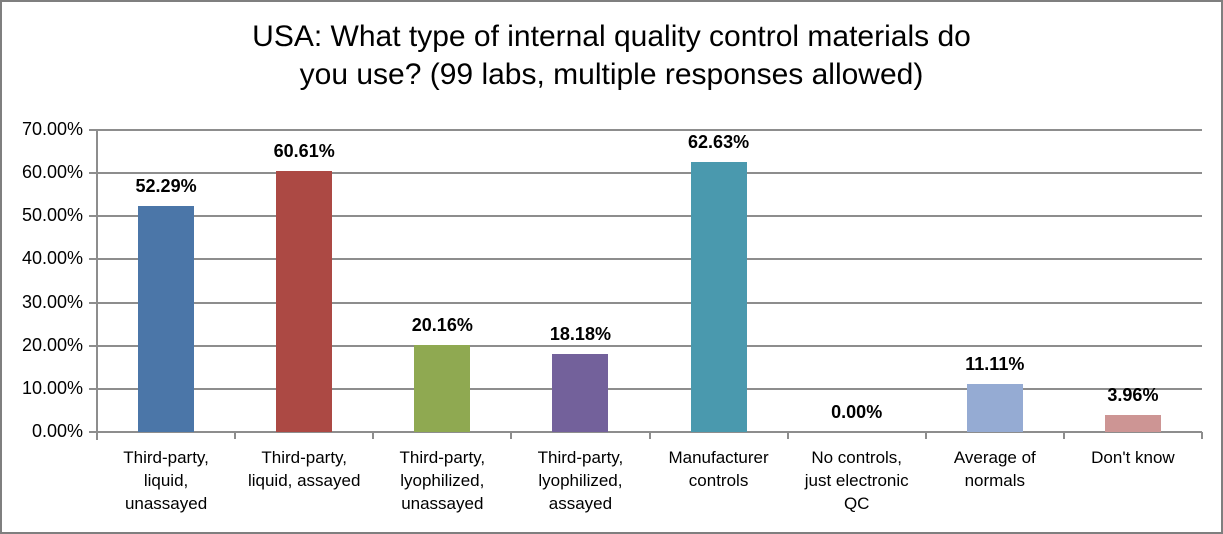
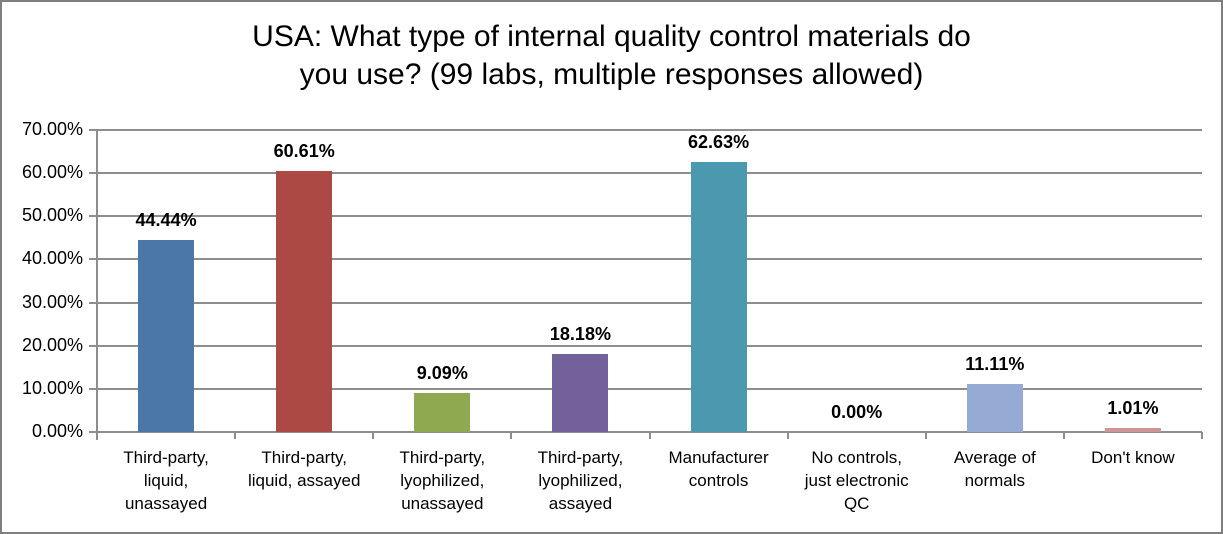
Third-party, liquid, unassayed: 52.29% -> 44.44%
Third-party, lyophilized, unassayed: 20.16% -> 9.09%
Don't know: 3.96% -> 1.01%
